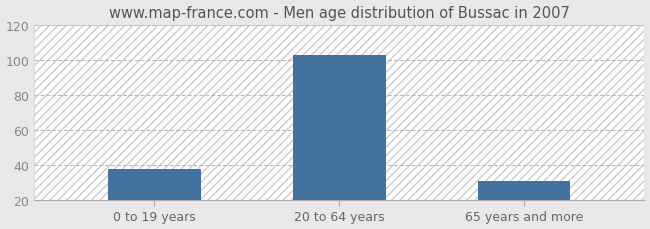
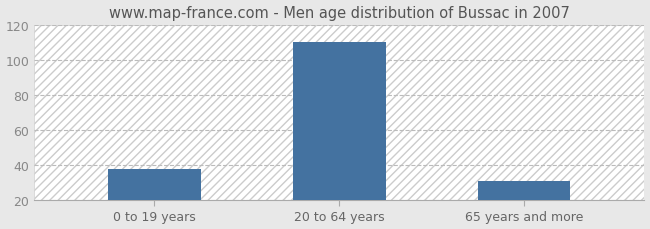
20 to 64 years: 103 -> 110
